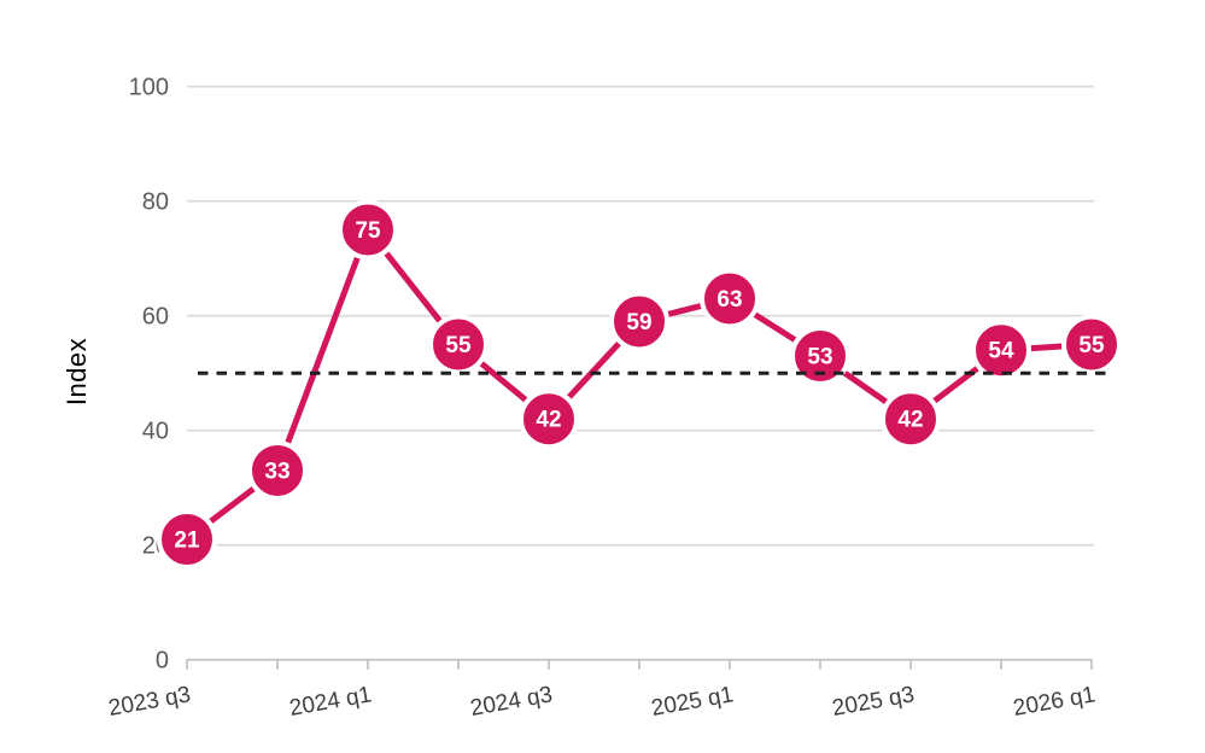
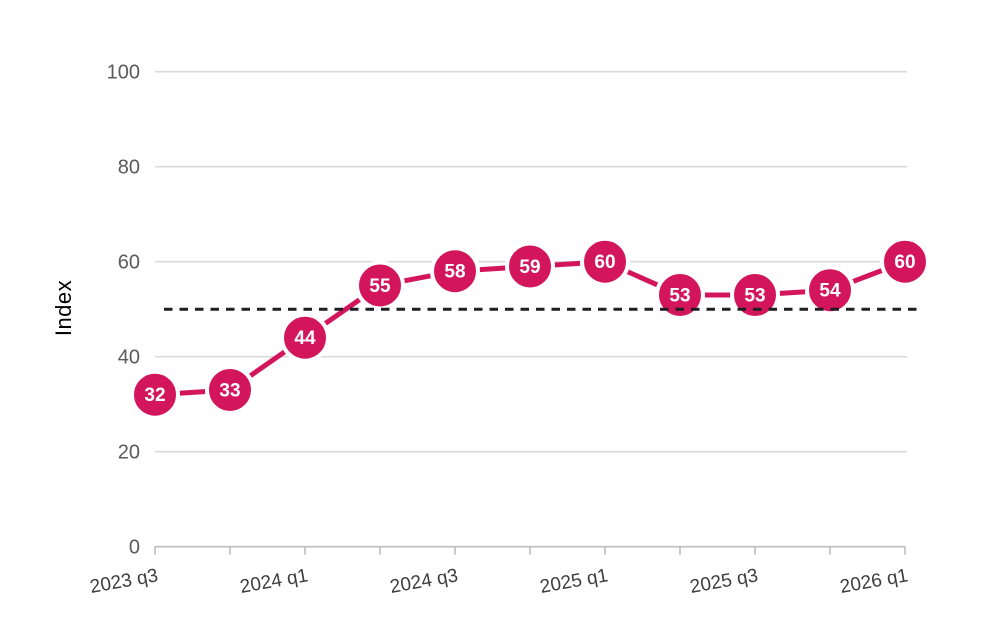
2023 q3: 21 -> 32
2024 q1: 75 -> 44
2024 q3: 42 -> 58
2025 q1: 63 -> 60
2025 q3: 42 -> 53
2026 q1: 55 -> 60
